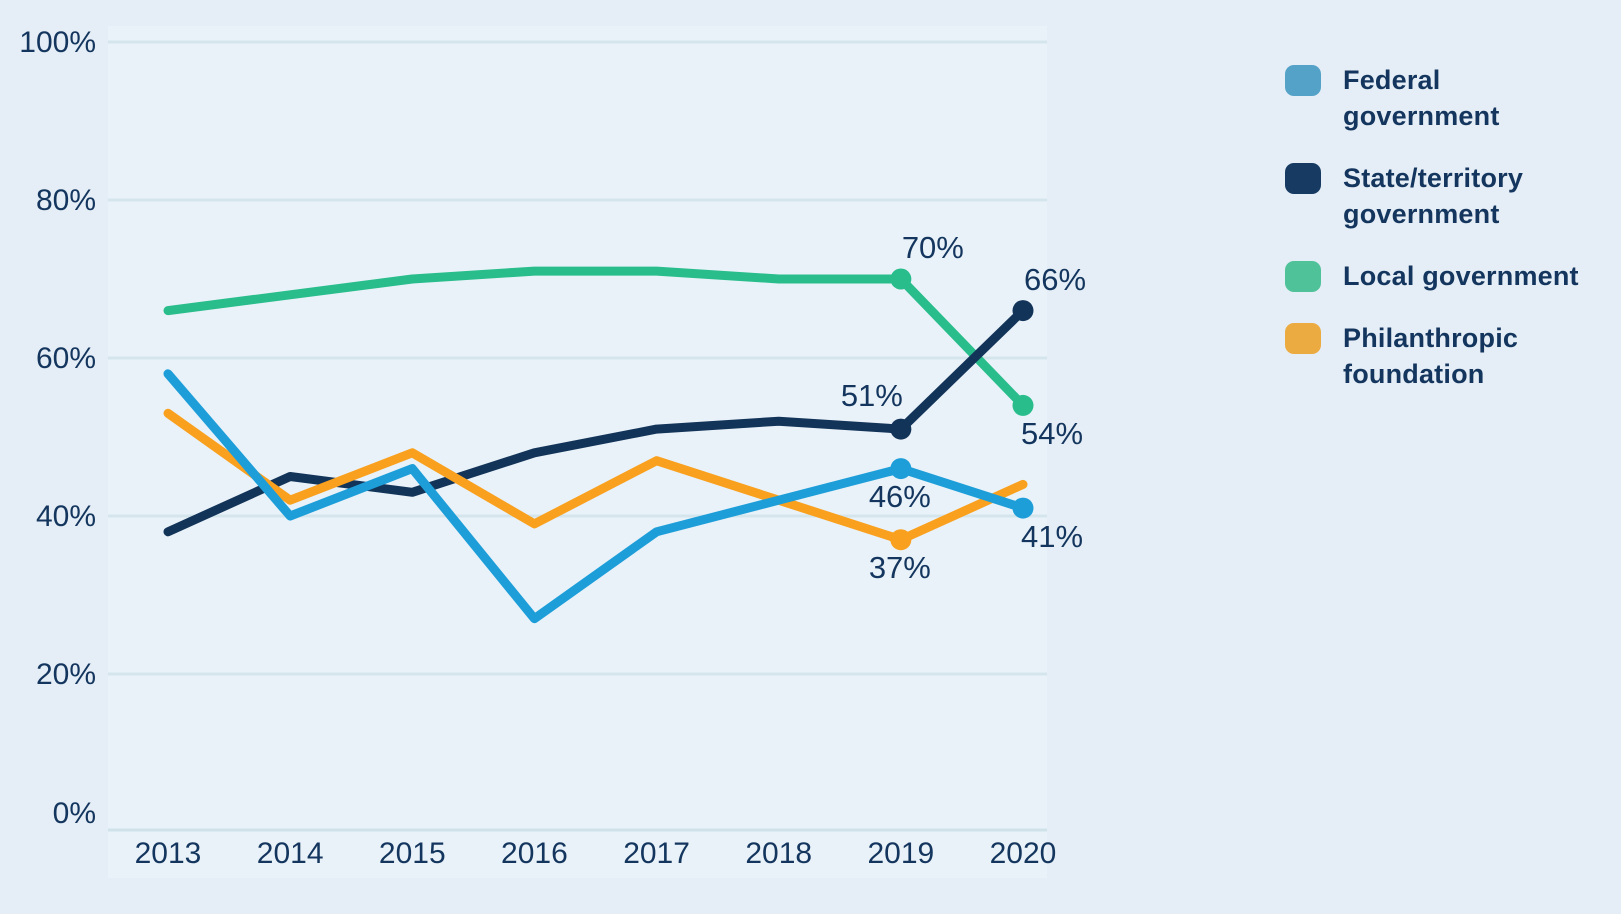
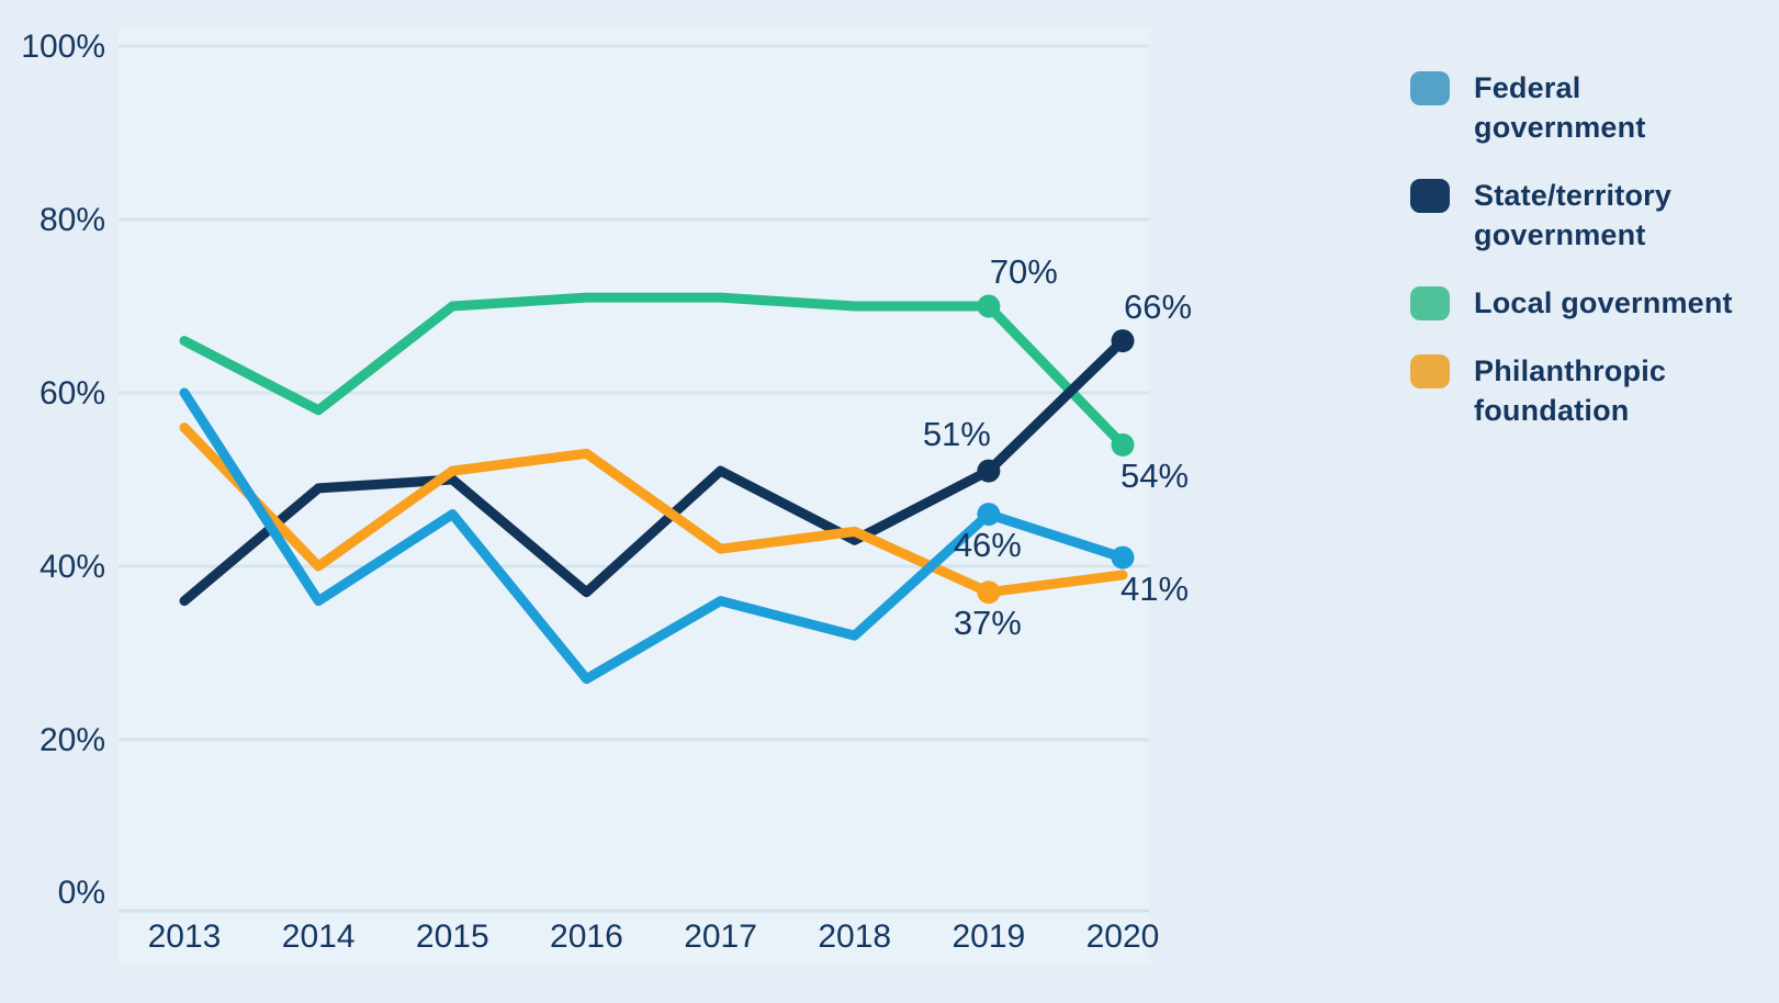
Federal government/2013: 58% -> 60%
State/territory government/2013: 38% -> 36%
Philanthropic foundation/2013: 53% -> 56%
Federal government/2014: 40% -> 36%
State/territory government/2014: 45% -> 49%
Local government/2014: 68% -> 58%
Philanthropic foundation/2014: 42% -> 40%
State/territory government/2015: 43% -> 50%
Philanthropic foundation/2015: 48% -> 51%
State/territory government/2016: 48% -> 37%
Philanthropic foundation/2016: 39% -> 53%
Federal government/2017: 38% -> 36%
Philanthropic foundation/2017: 47% -> 42%
Federal government/2018: 42% -> 32%
State/territory government/2018: 52% -> 43%
Philanthropic foundation/2018: 42% -> 44%
Philanthropic foundation/2020: 44% -> 39%
